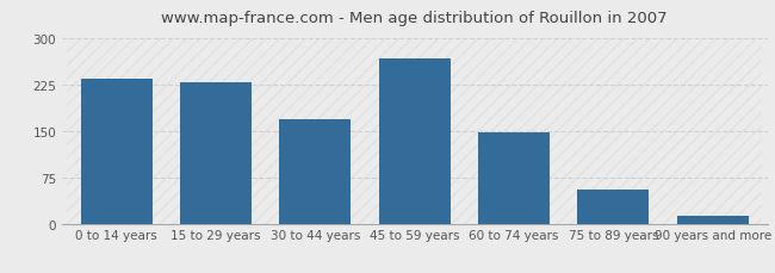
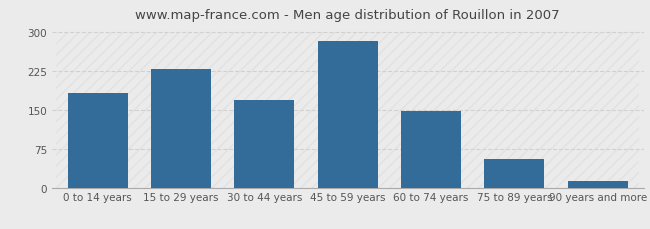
0 to 14 years: 234 -> 183
45 to 59 years: 266 -> 283
